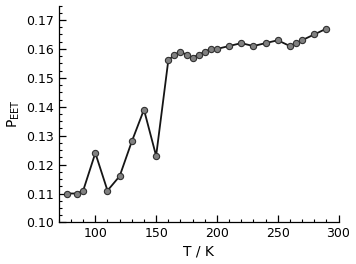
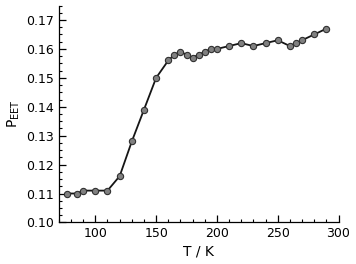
100: 0.124 -> 0.111
150: 0.123 -> 0.150
